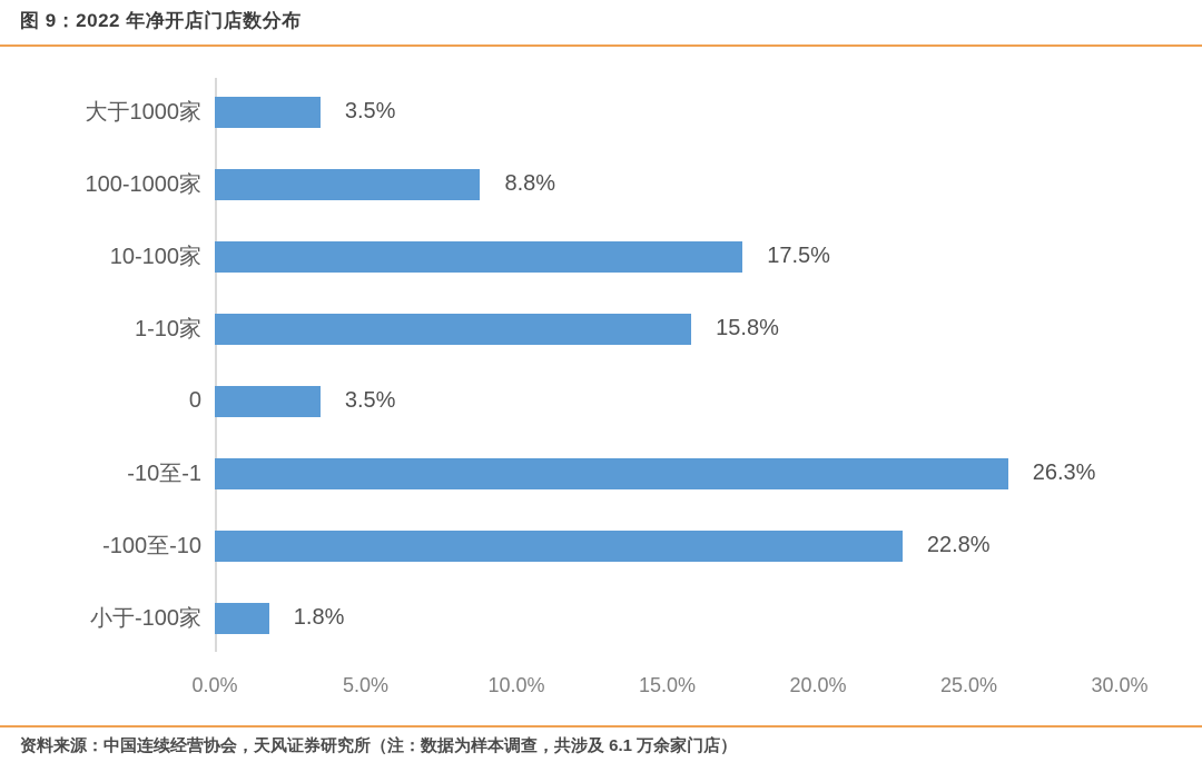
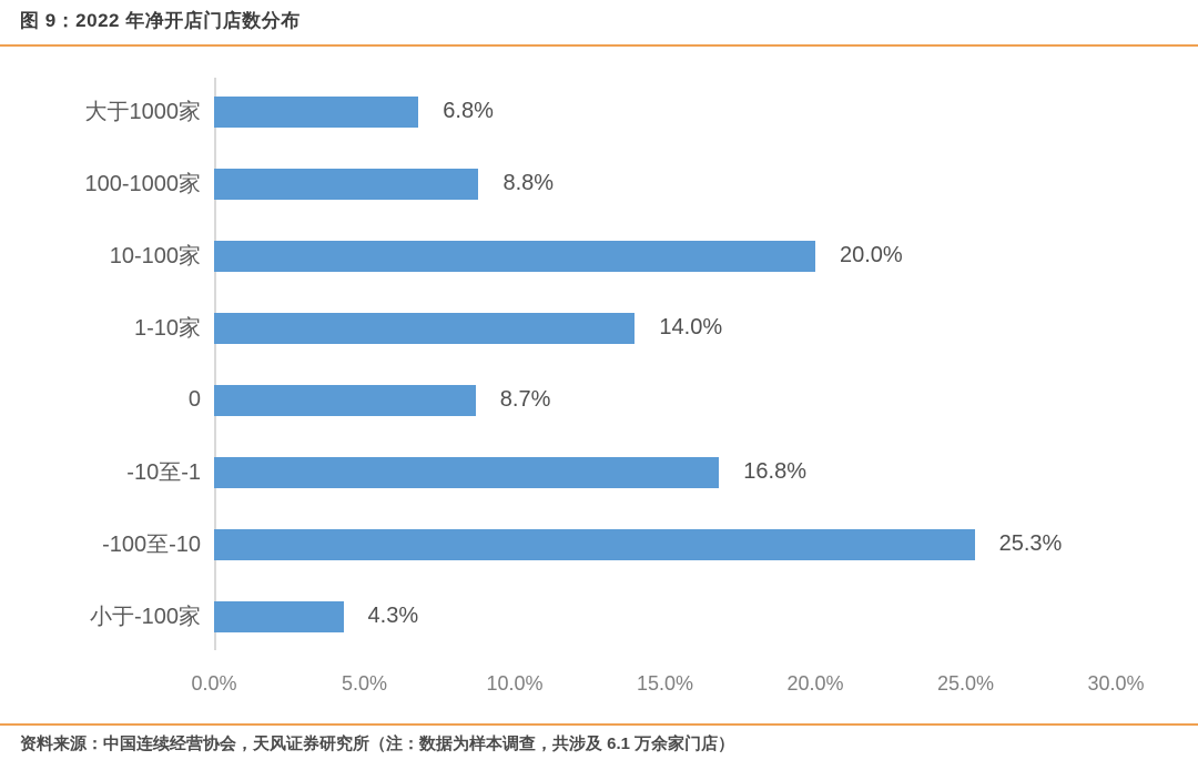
大于1000家: 3.5% -> 6.8%
10-100家: 17.5% -> 20.0%
1-10家: 15.8% -> 14.0%
0: 3.5% -> 8.7%
-10至-1: 26.3% -> 16.8%
-100至-10: 22.8% -> 25.3%
小于-100家: 1.8% -> 4.3%
